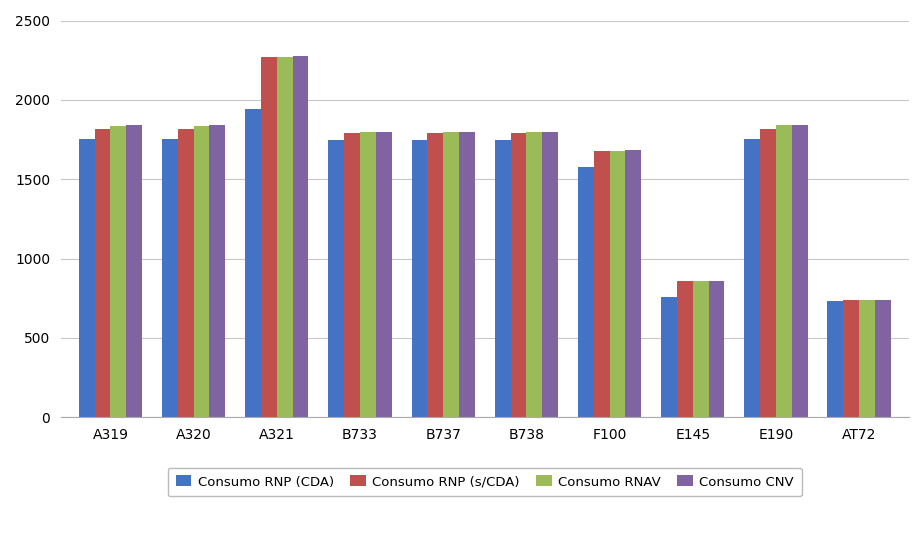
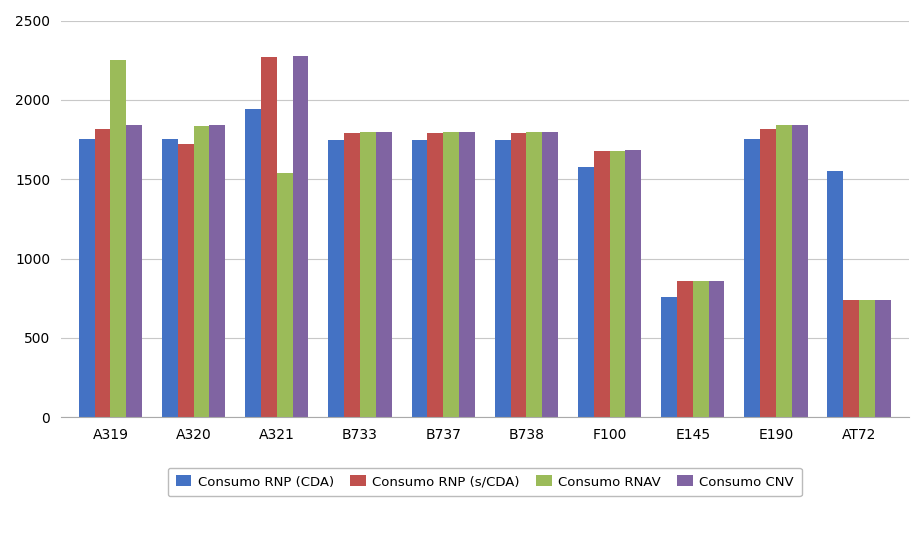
Consumo RNAV/A319: 1830 -> 2250
Consumo RNP (s/CDA)/A320: 1820 -> 1720
Consumo RNAV/A321: 2270 -> 1540
Consumo RNP (CDA)/AT72: 730 -> 1550
